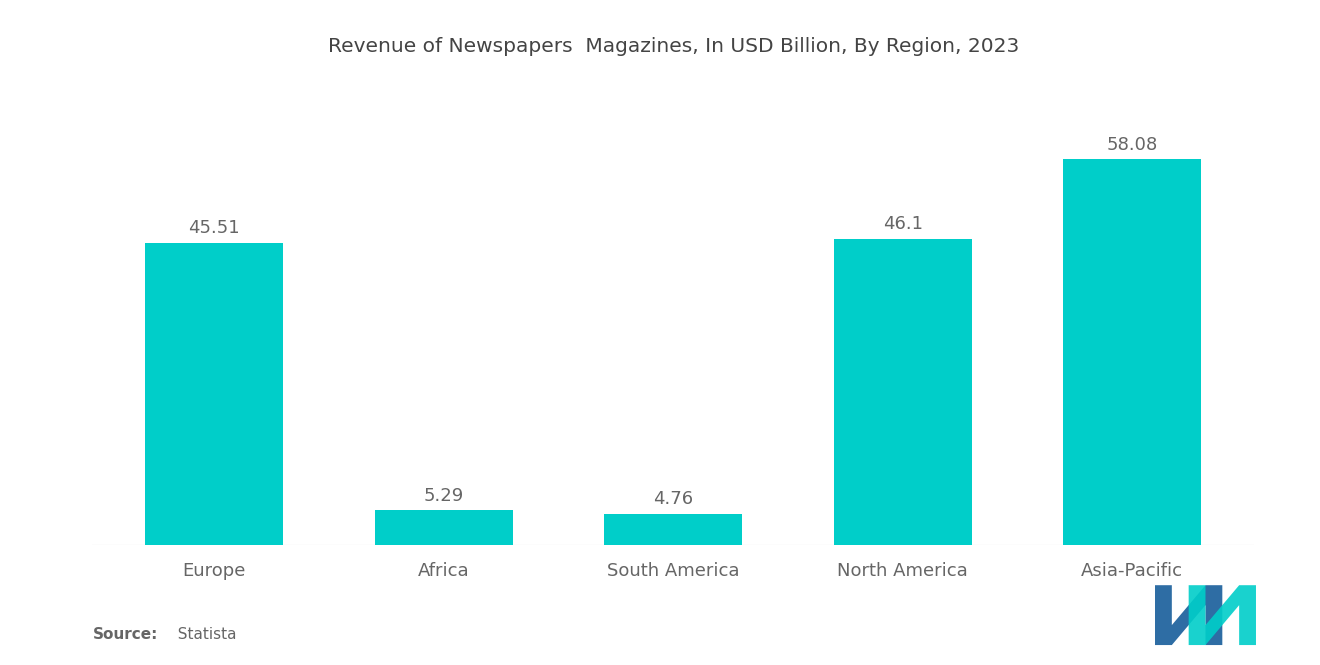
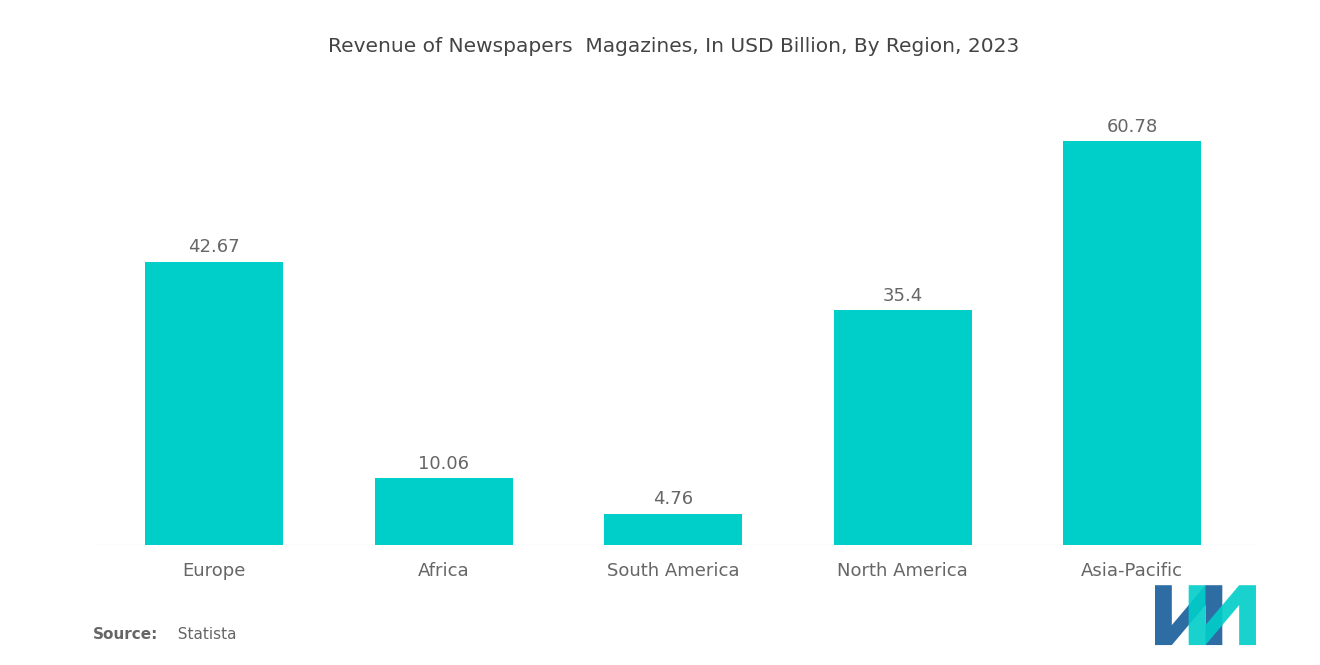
Europe: 45.51 -> 42.67
Africa: 5.29 -> 10.06
North America: 46.1 -> 35.4
Asia-Pacific: 58.08 -> 60.78
